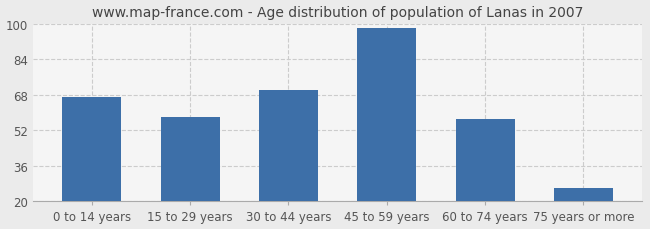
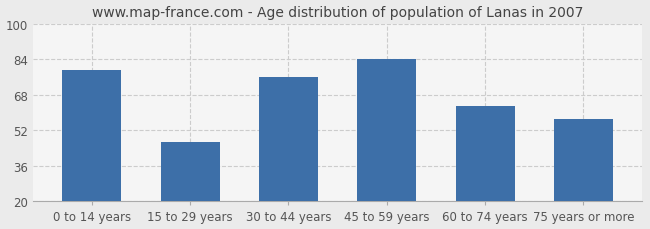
0 to 14 years: 67 -> 79
15 to 29 years: 58 -> 47
30 to 44 years: 70 -> 76
45 to 59 years: 98 -> 84
60 to 74 years: 57 -> 63
75 years or more: 26 -> 57
